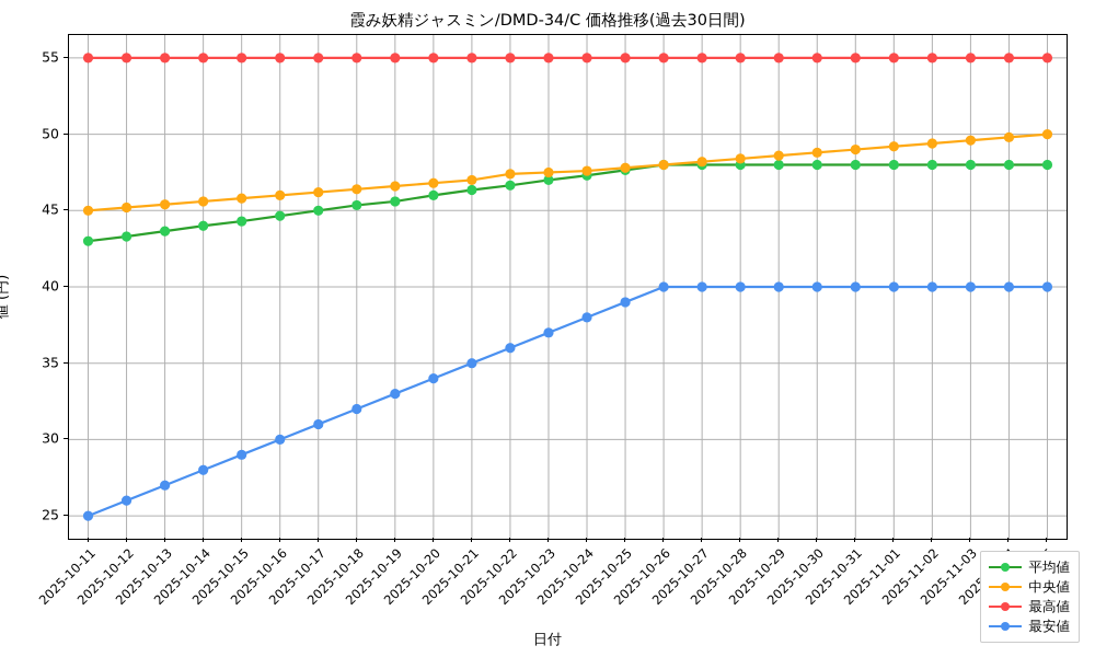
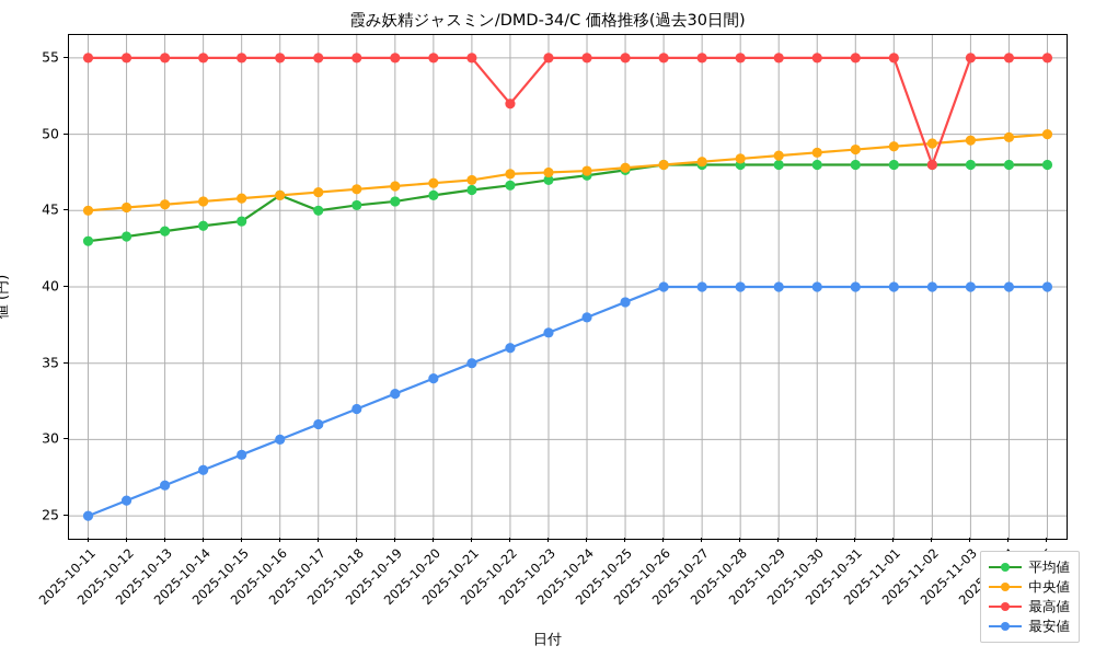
平均値/2025-10-16: 44.6 -> 46.0
最高値/2025-10-22: 55 -> 52
最高値/2025-11-02: 55 -> 48
